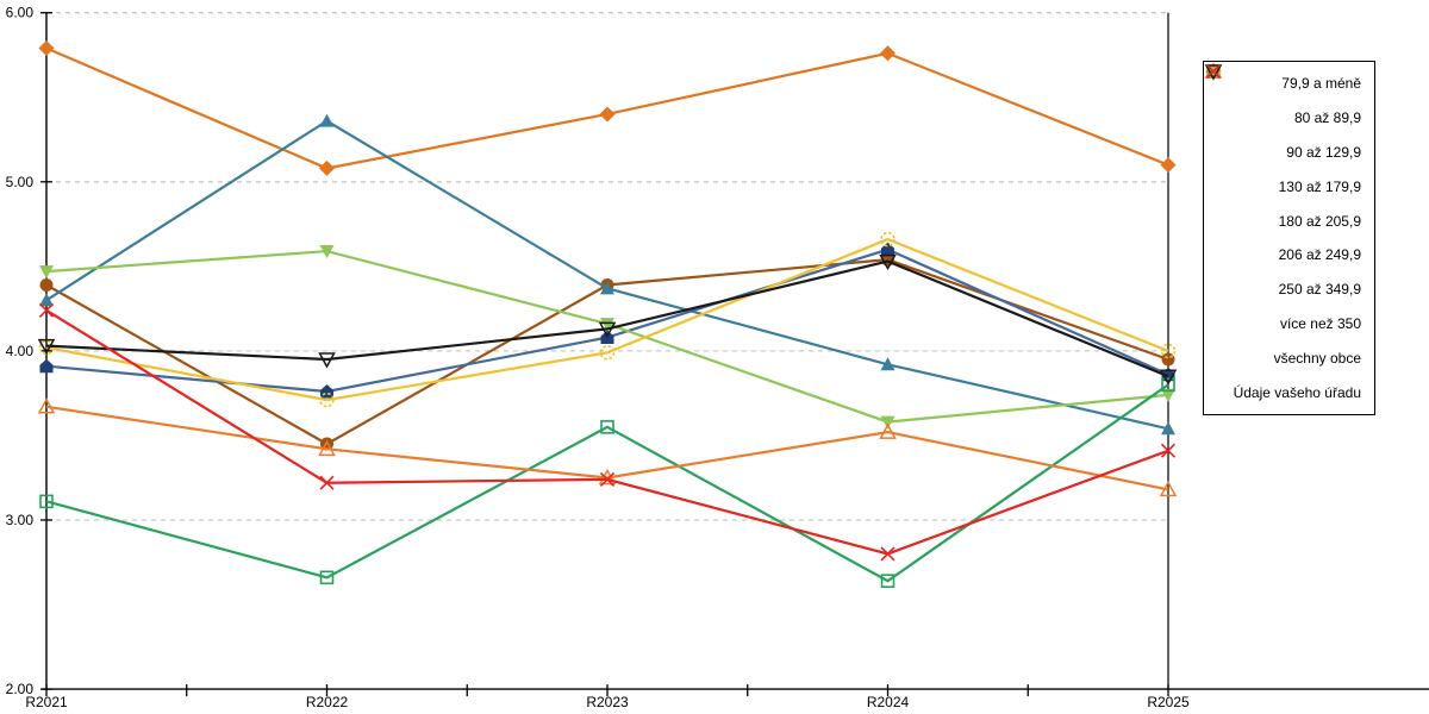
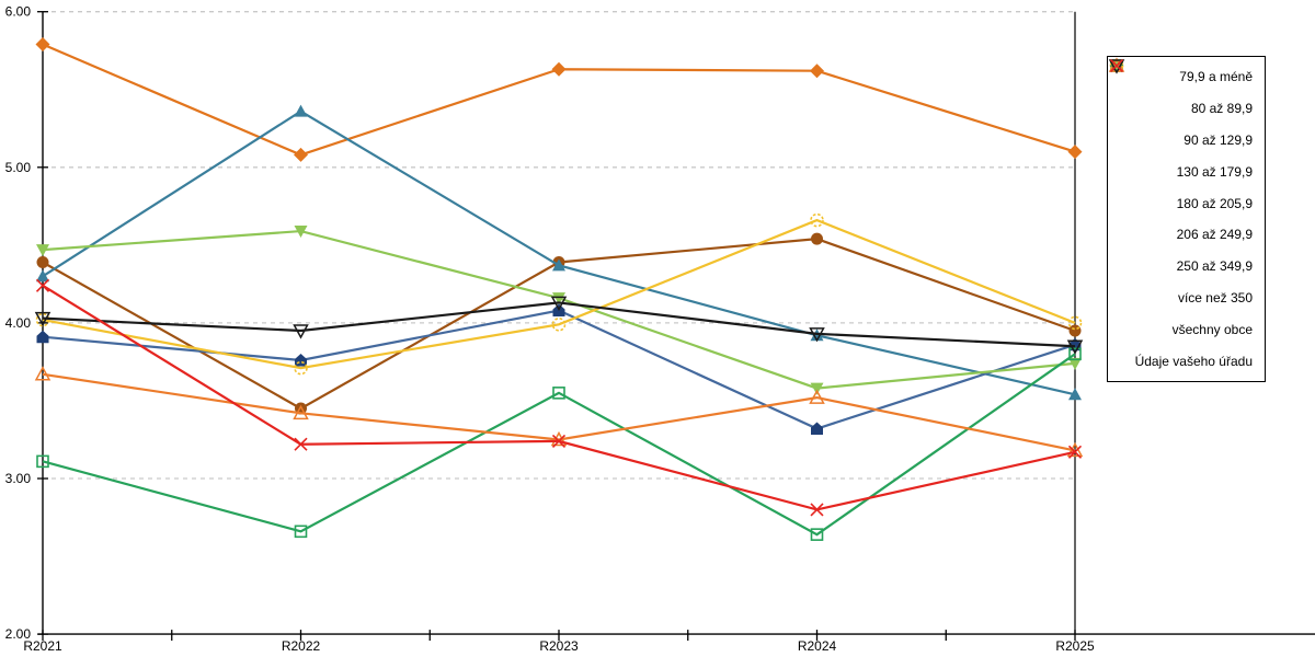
79,9 a méně/R2023: 5.40 -> 5.63
79,9 a méně/R2024: 5.76 -> 5.62
130 až 179,9/R2024: 4.60 -> 3.32
všechny obce/R2024: 4.53 -> 3.93
Údaje vašeho úřadu/R2025: 3.41 -> 3.17
